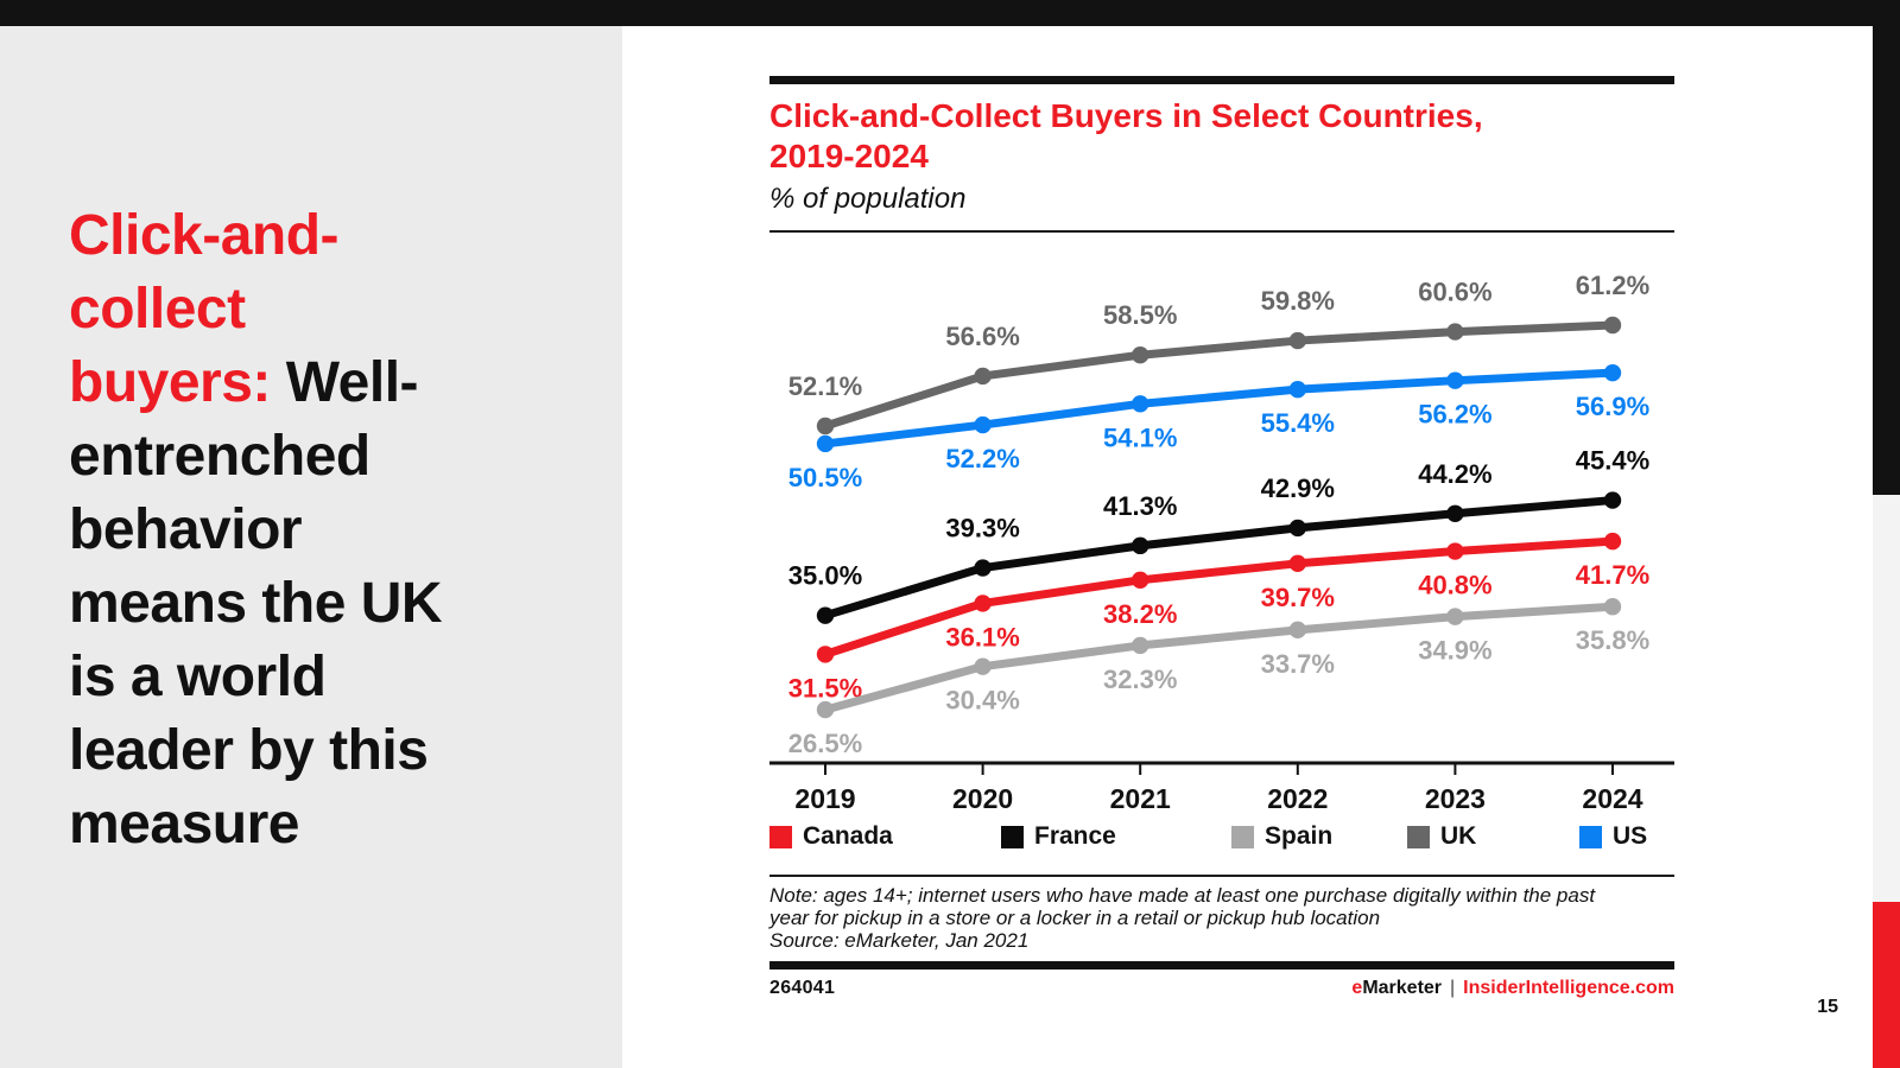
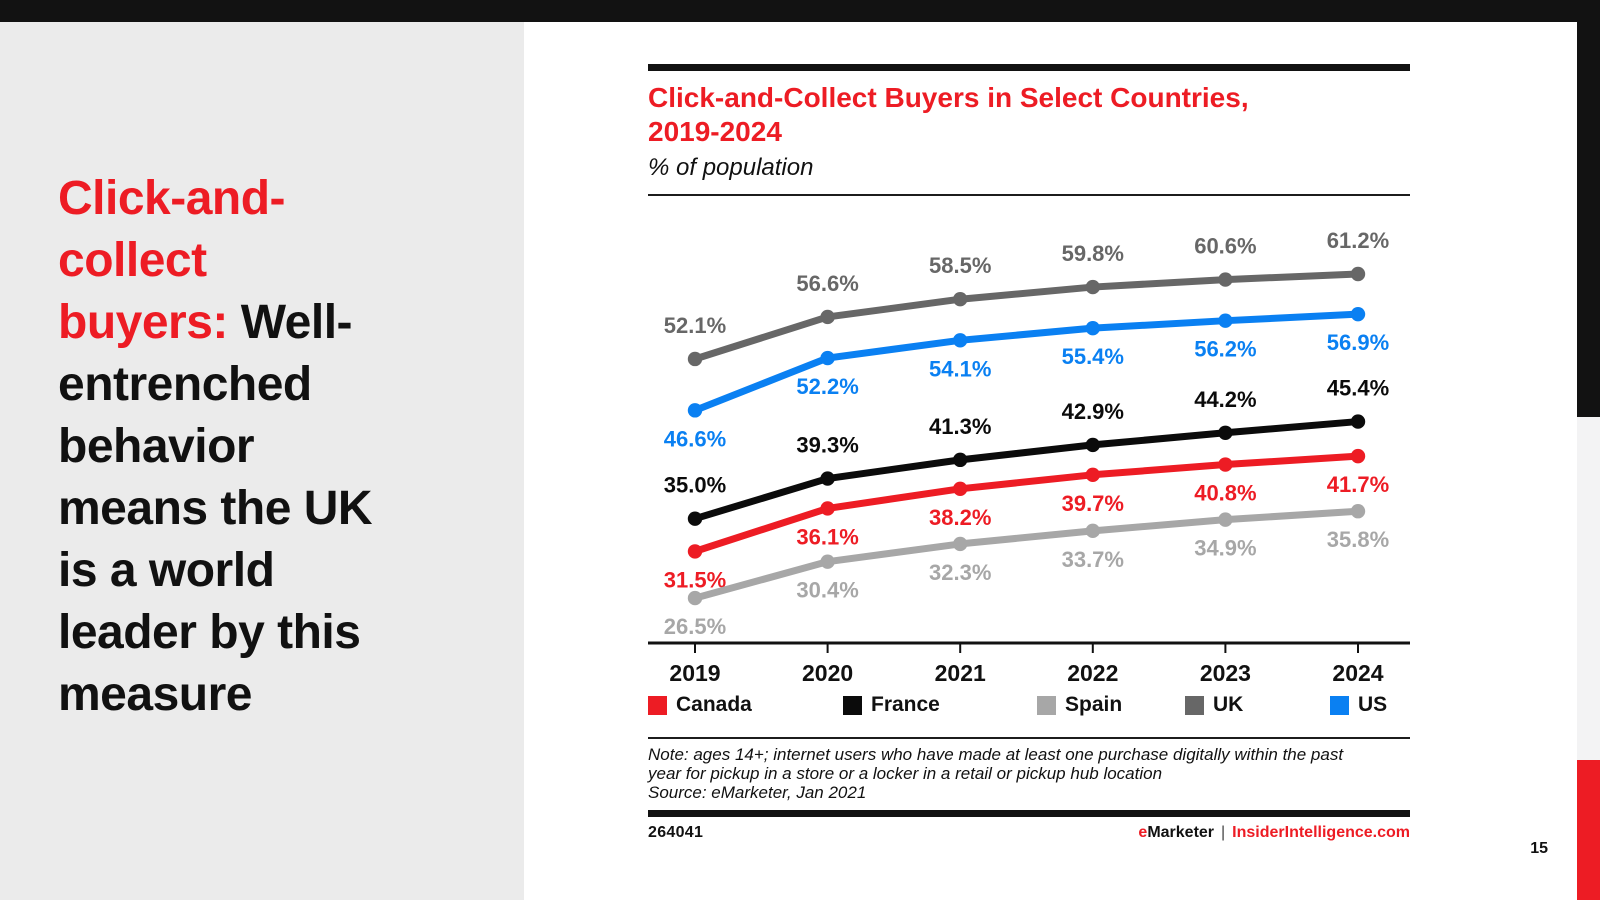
US/2019: 50.5% -> 46.6%
